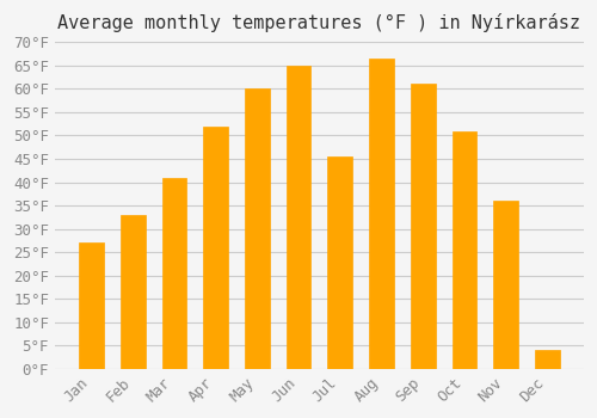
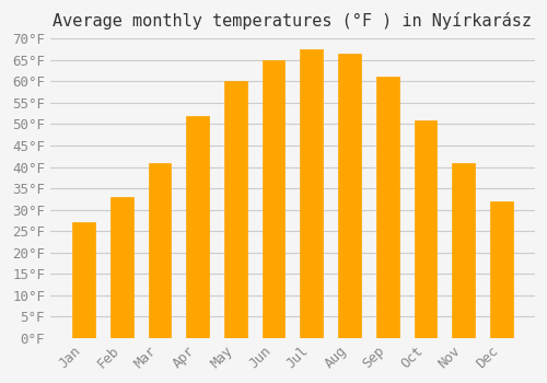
Jul: 45.5°F -> 67.5°F
Nov: 36.0°F -> 41.0°F
Dec: 4.0°F -> 32.0°F
